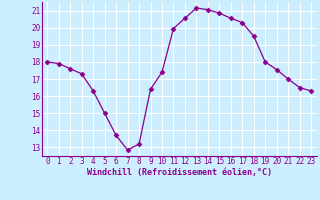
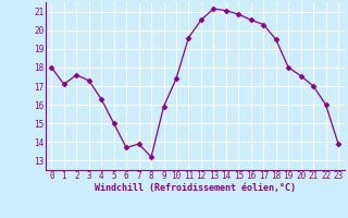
1: 17.9 -> 17.1
7: 12.8 -> 13.9
9: 16.4 -> 15.9
11: 19.9 -> 19.6
22: 16.5 -> 16.0
23: 16.3 -> 13.9
